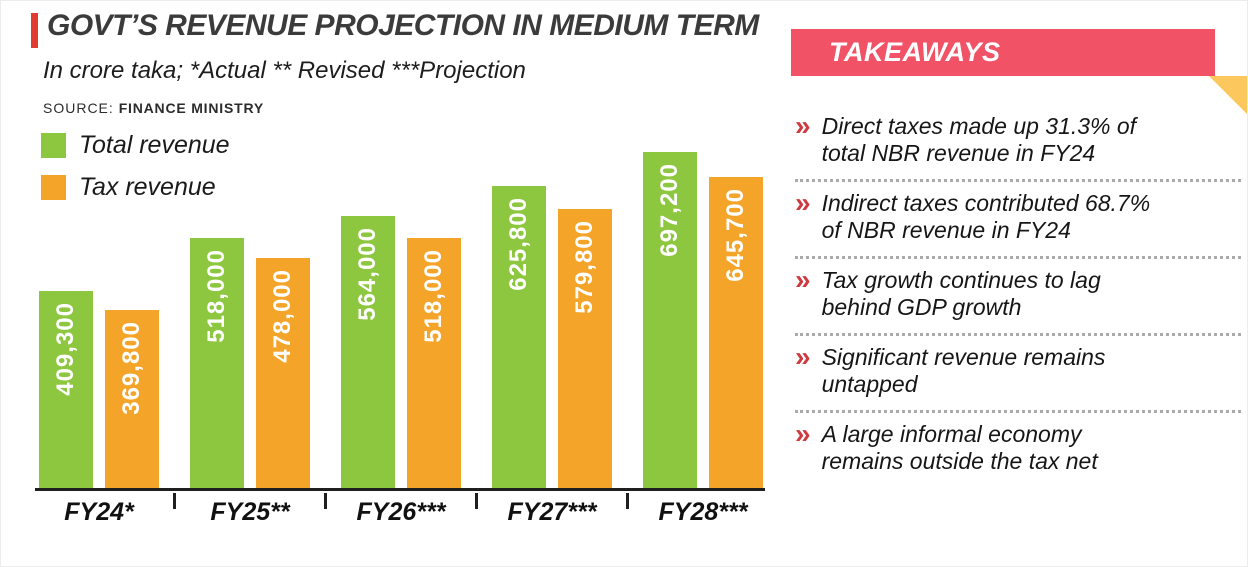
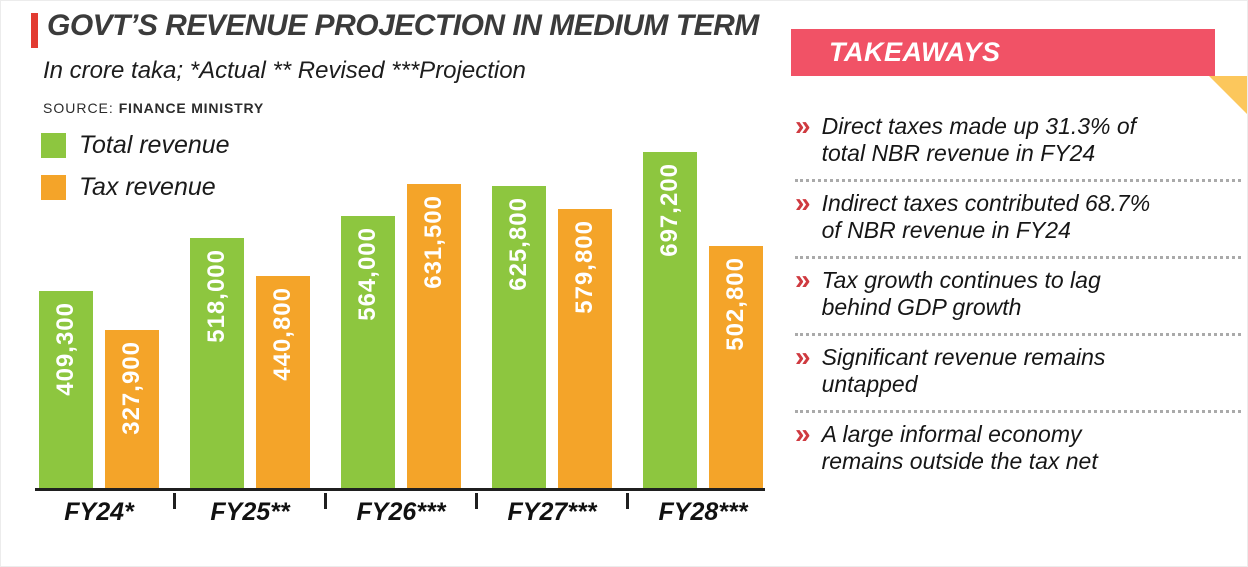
Tax revenue/FY24*: 369,800 -> 327,900
Tax revenue/FY25**: 478,000 -> 440,800
Tax revenue/FY26***: 518,000 -> 631,500
Tax revenue/FY28***: 645,700 -> 502,800
